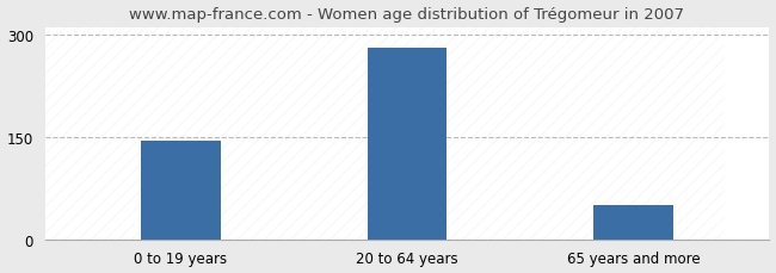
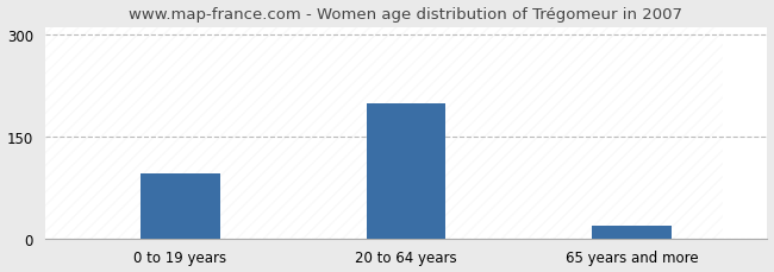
0 to 19 years: 144 -> 96
20 to 64 years: 281 -> 198
65 years and more: 50 -> 18
